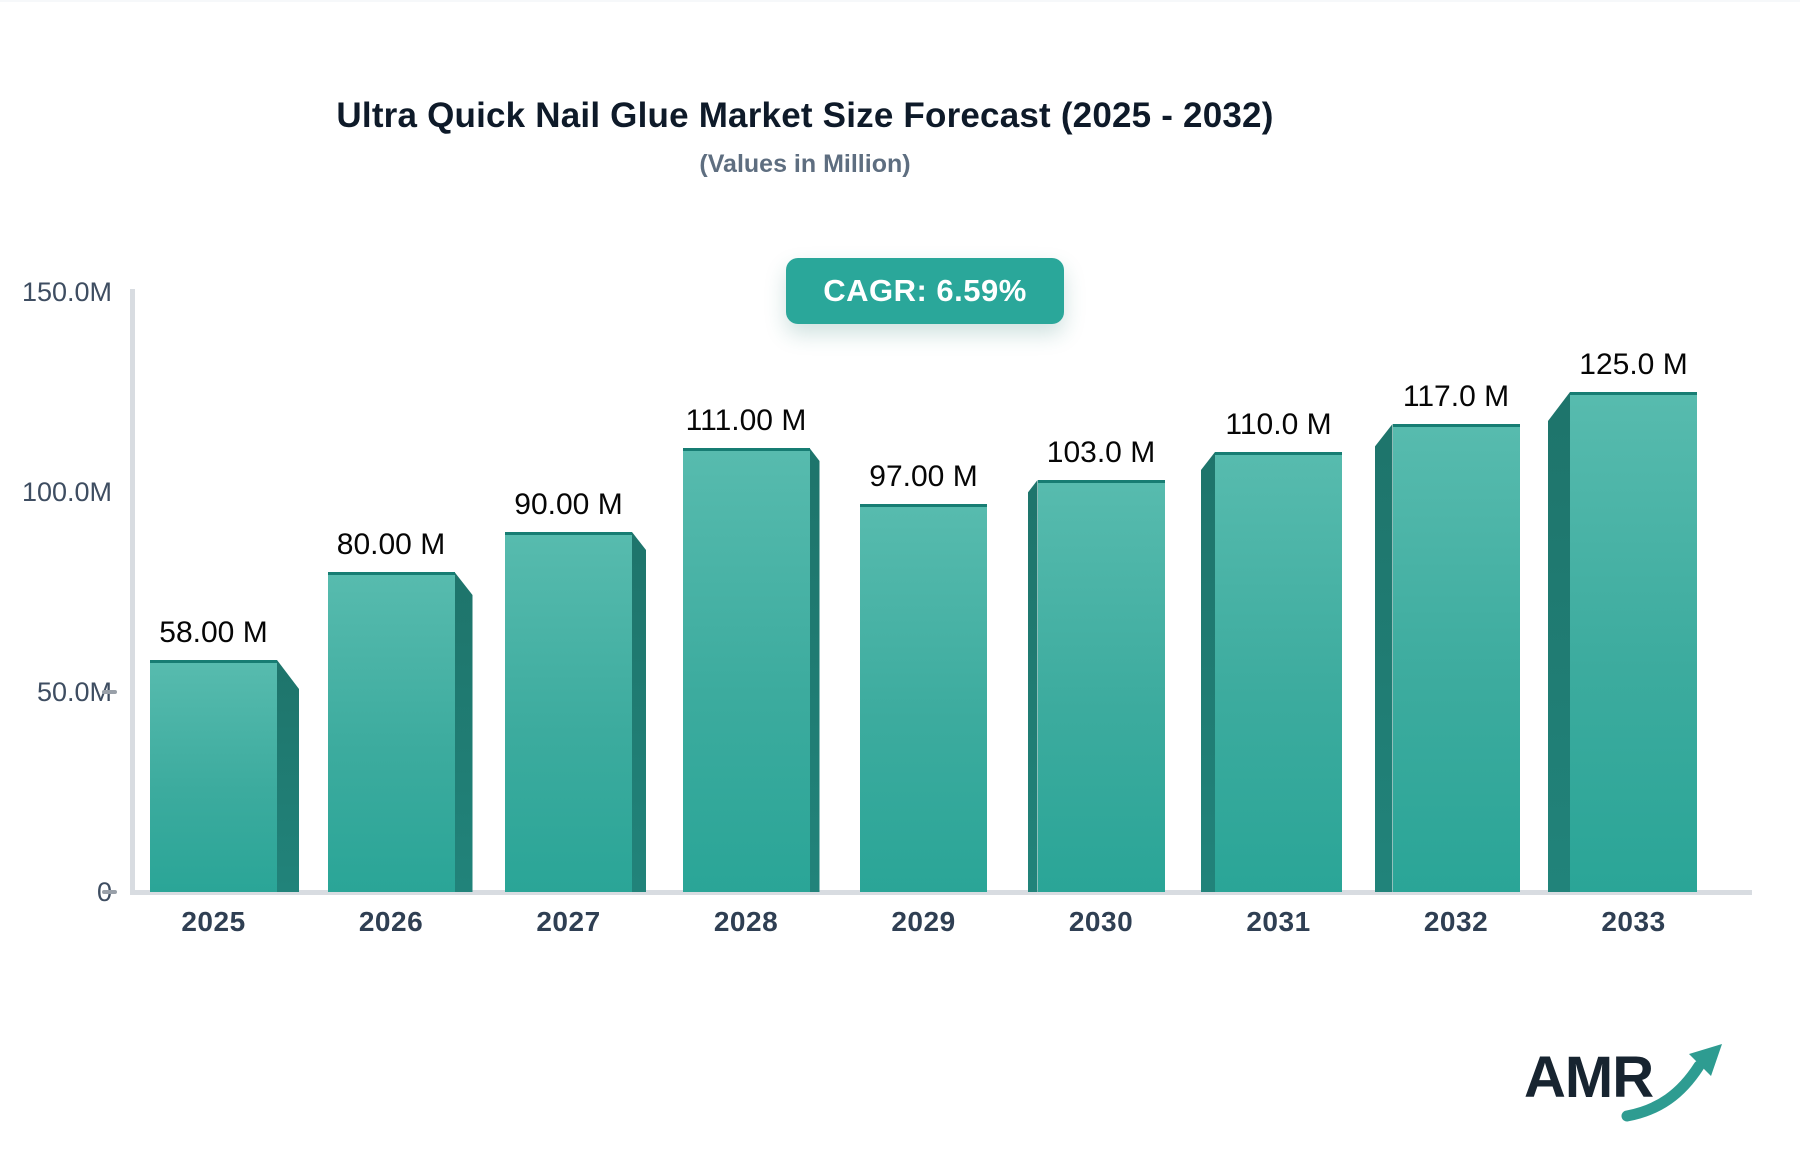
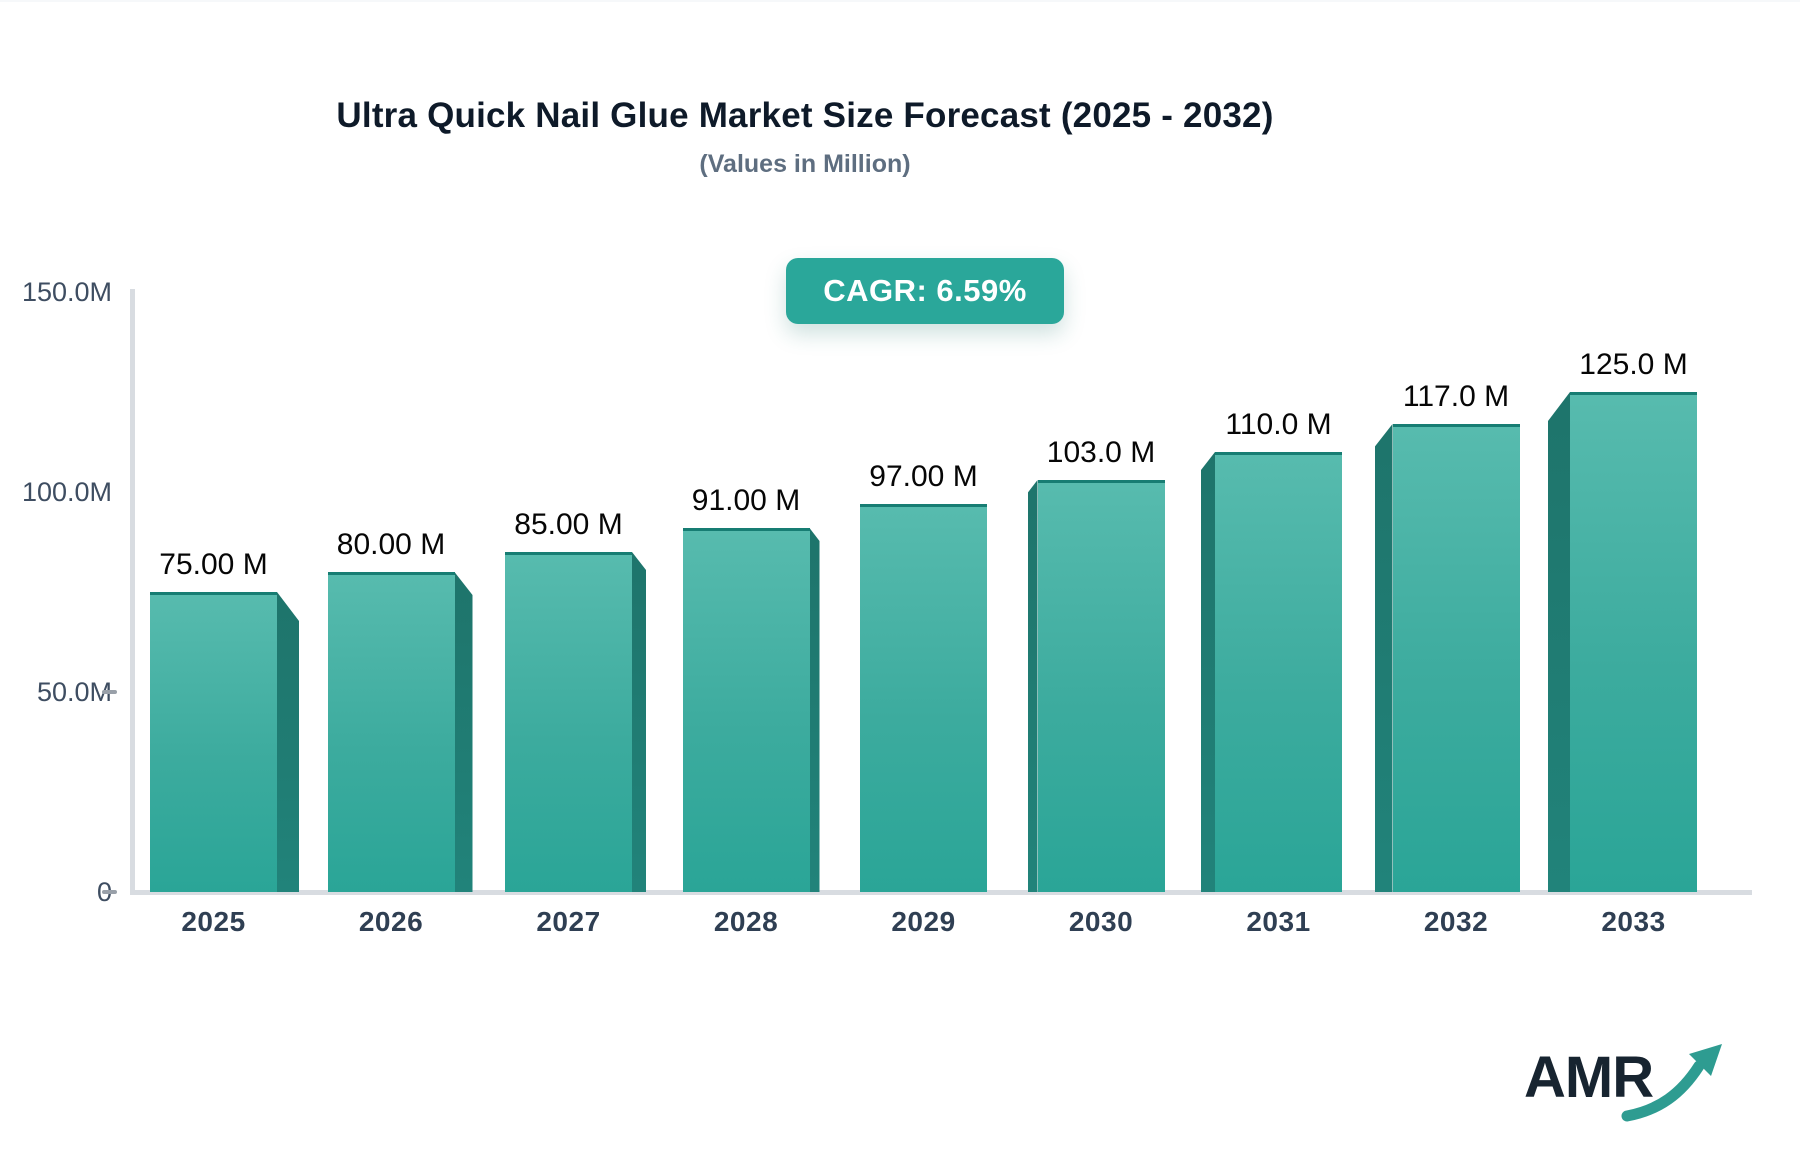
2025: 58.00 -> 75.00
2027: 90.00 -> 85.00
2028: 111.00 -> 91.00
